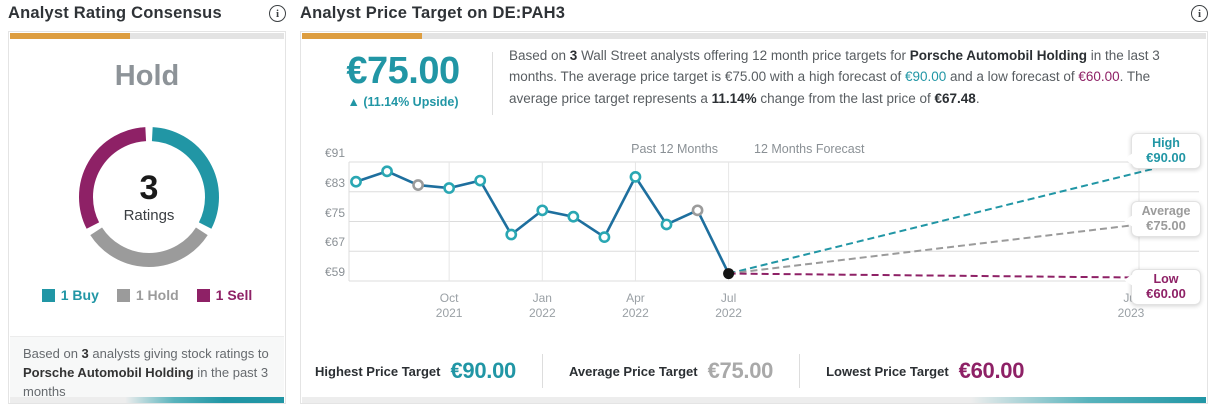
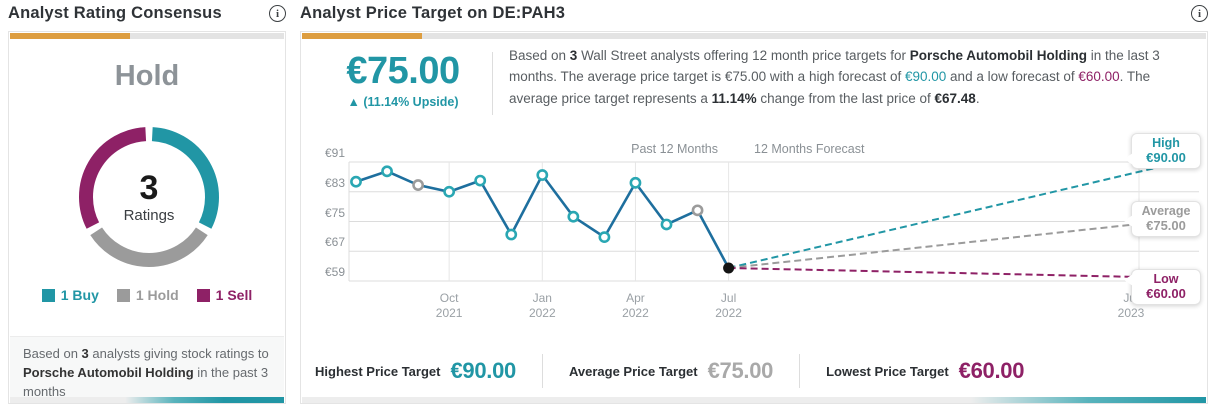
Oct 2021: €84 -> €83
Jan 2022: €78 -> €88
Apr 2022: €87 -> €85
Jul 2022: €61 -> €62
